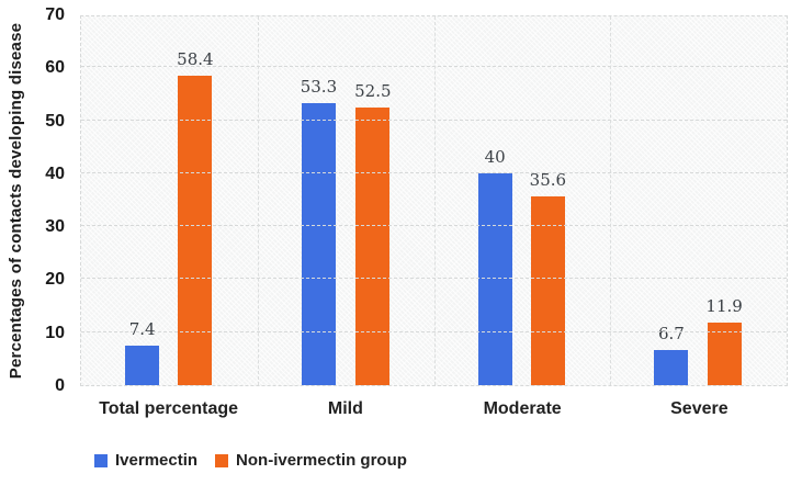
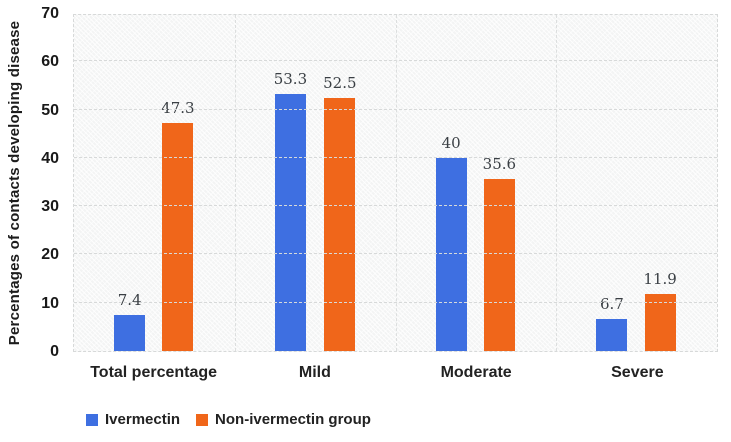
Non-ivermectin group/Total percentage: 58.4 -> 47.3
